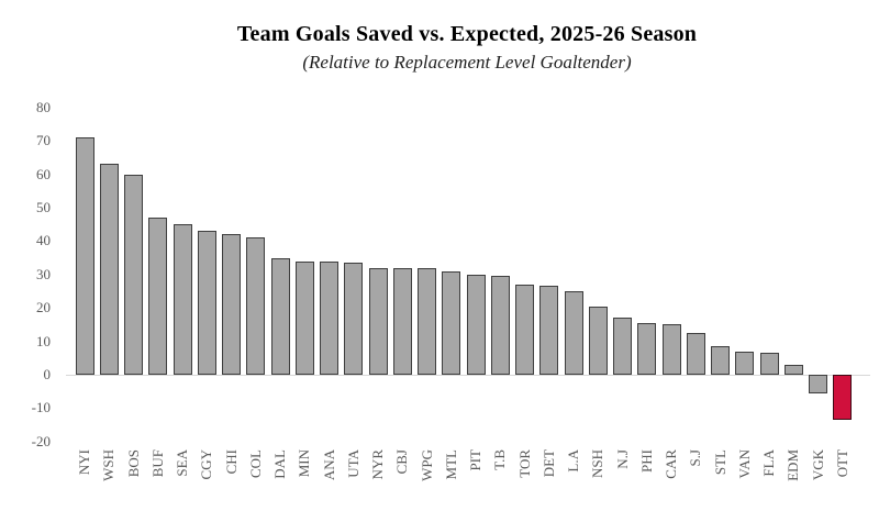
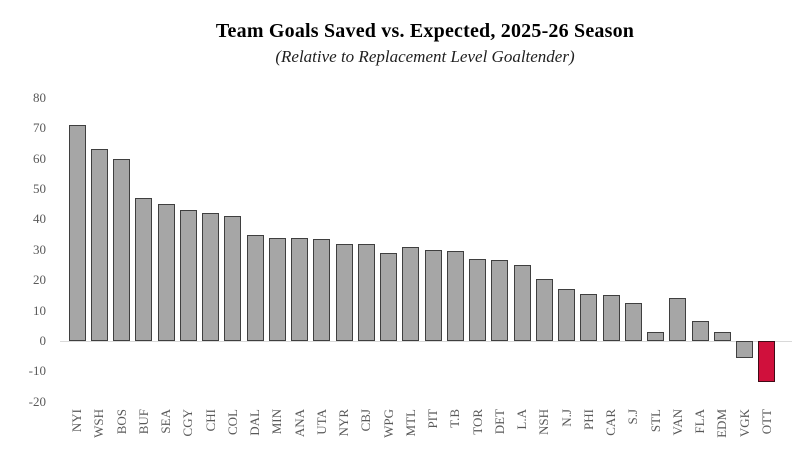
WPG: 32 -> 29
STL: 8 -> 3
VAN: 7 -> 14
